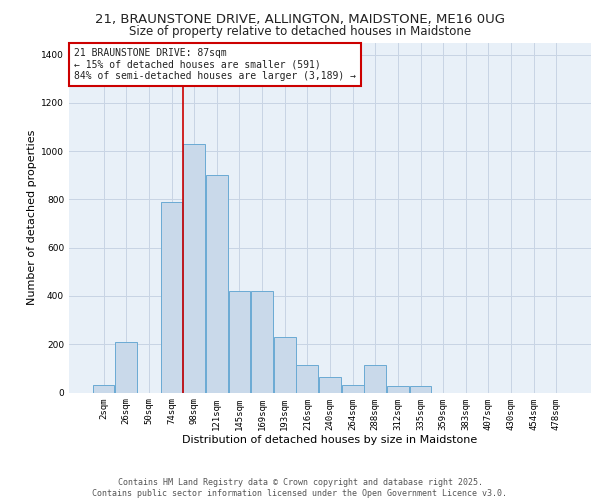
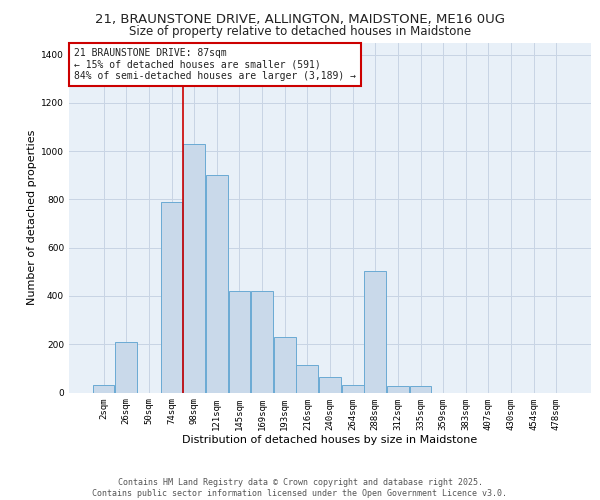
288sqm: 115 -> 505
